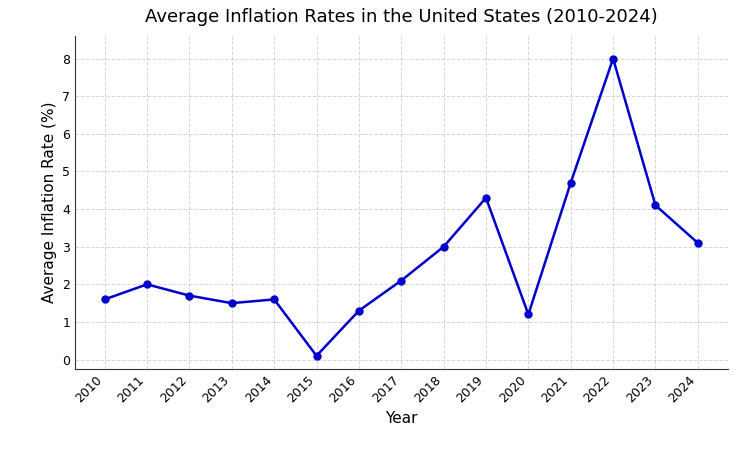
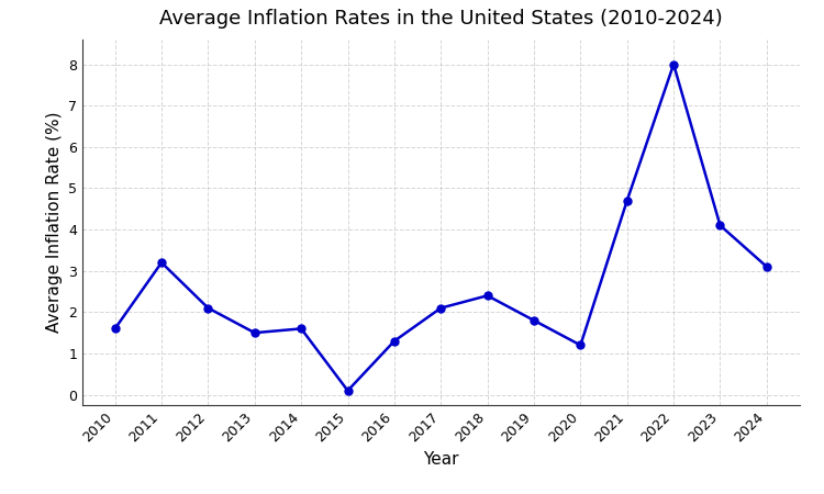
2011: 2.0 -> 3.2
2012: 1.7 -> 2.1
2018: 3.0 -> 2.4
2019: 4.3 -> 1.8
